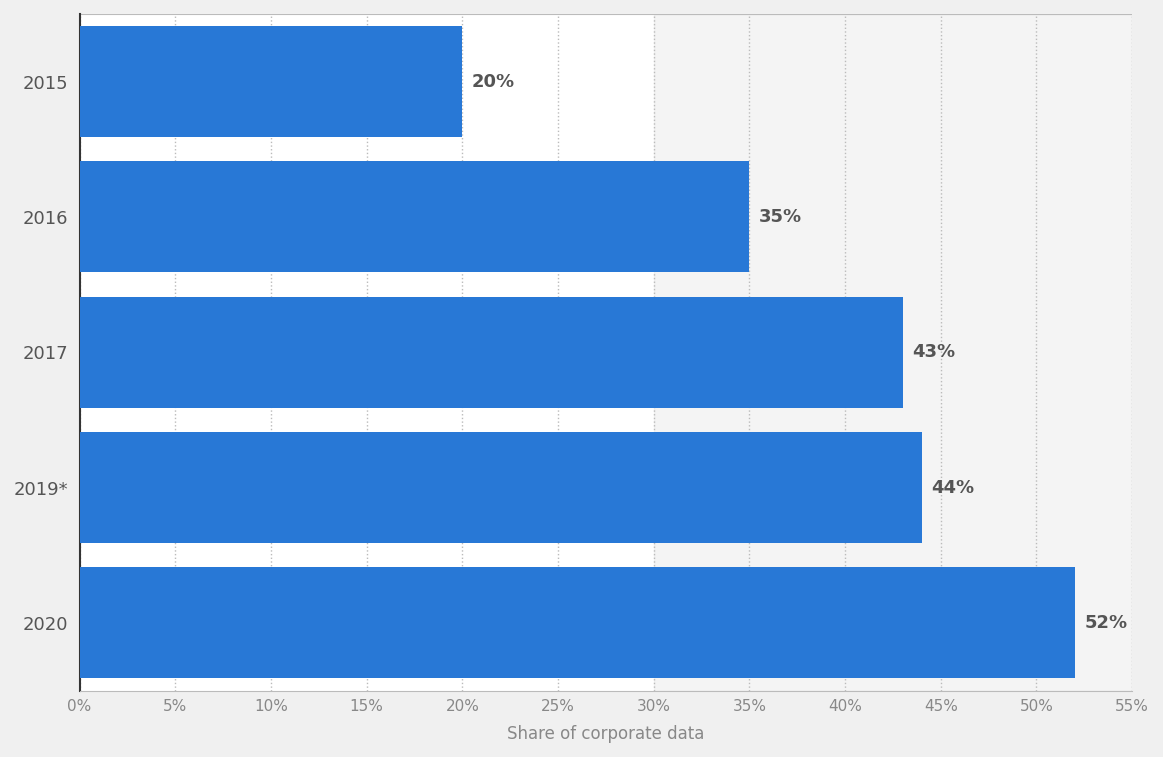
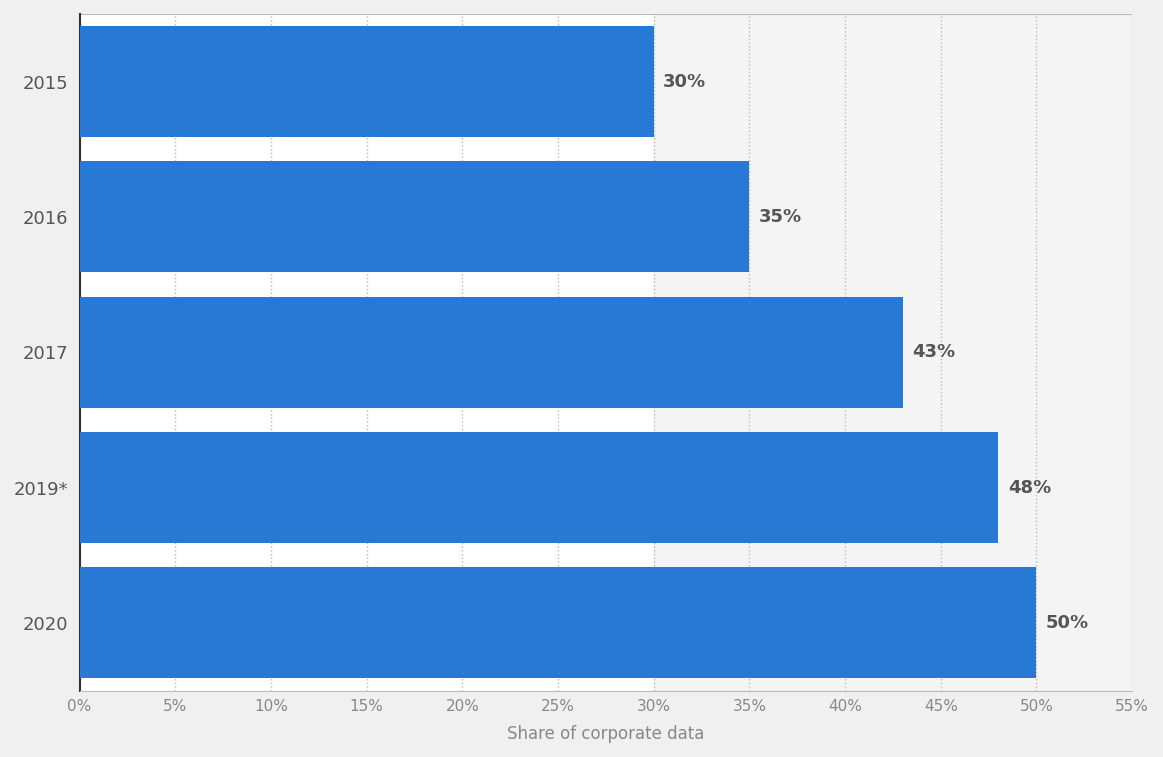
2015: 20% -> 30%
2019*: 44% -> 48%
2020: 52% -> 50%
